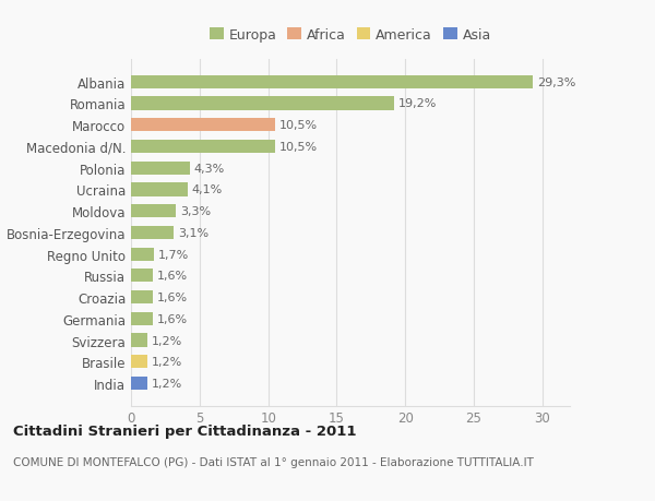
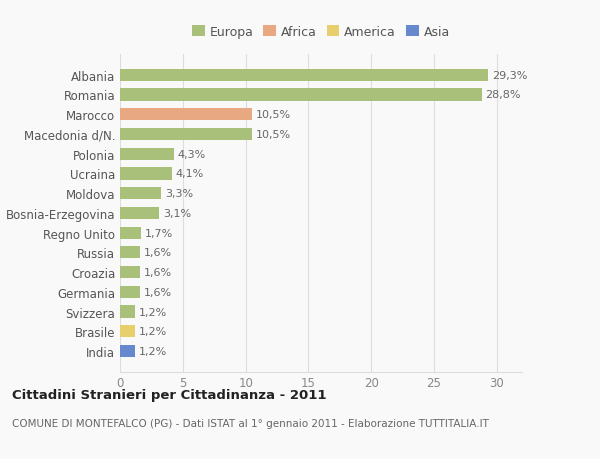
Romania: 19,2% -> 28,8%
